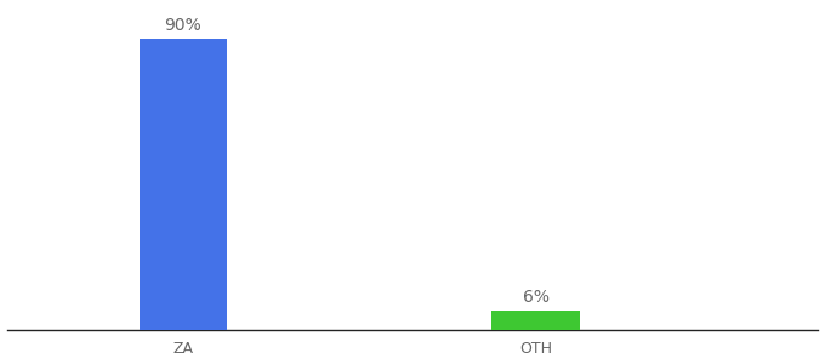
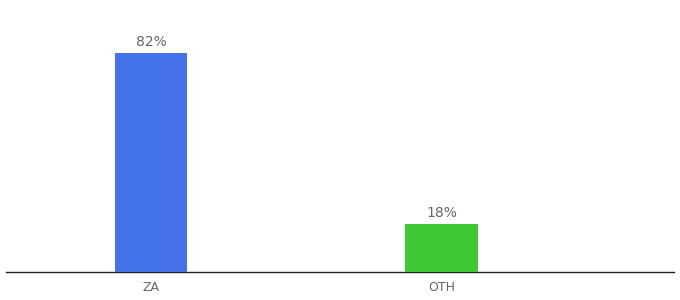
ZA: 90% -> 82%
OTH: 6% -> 18%
